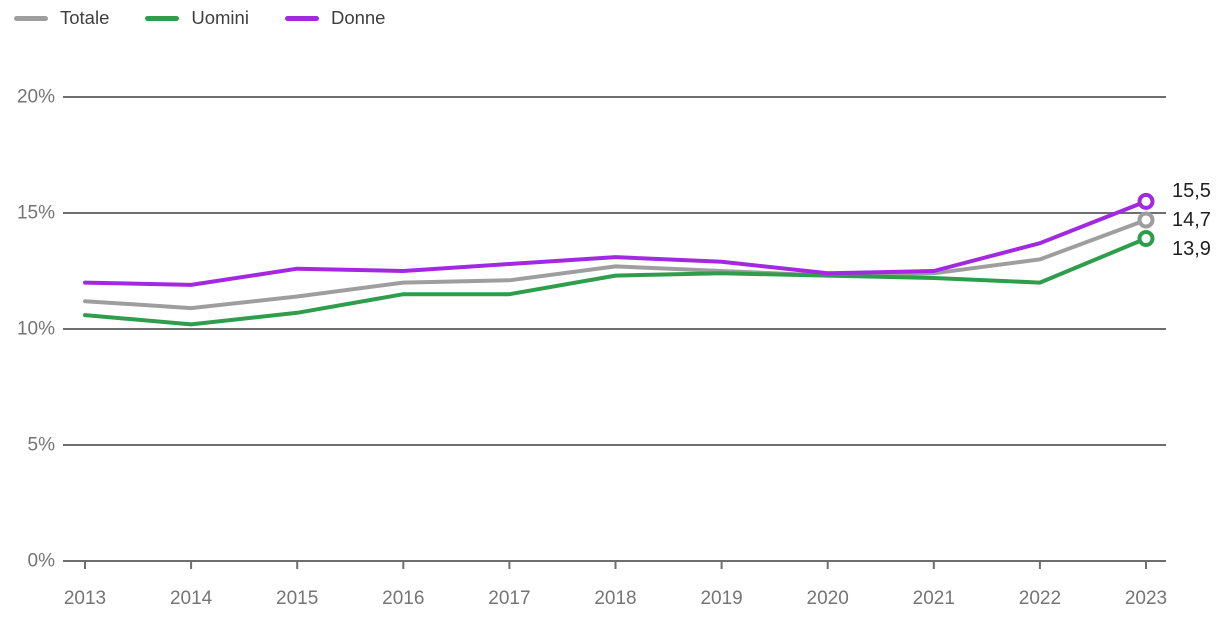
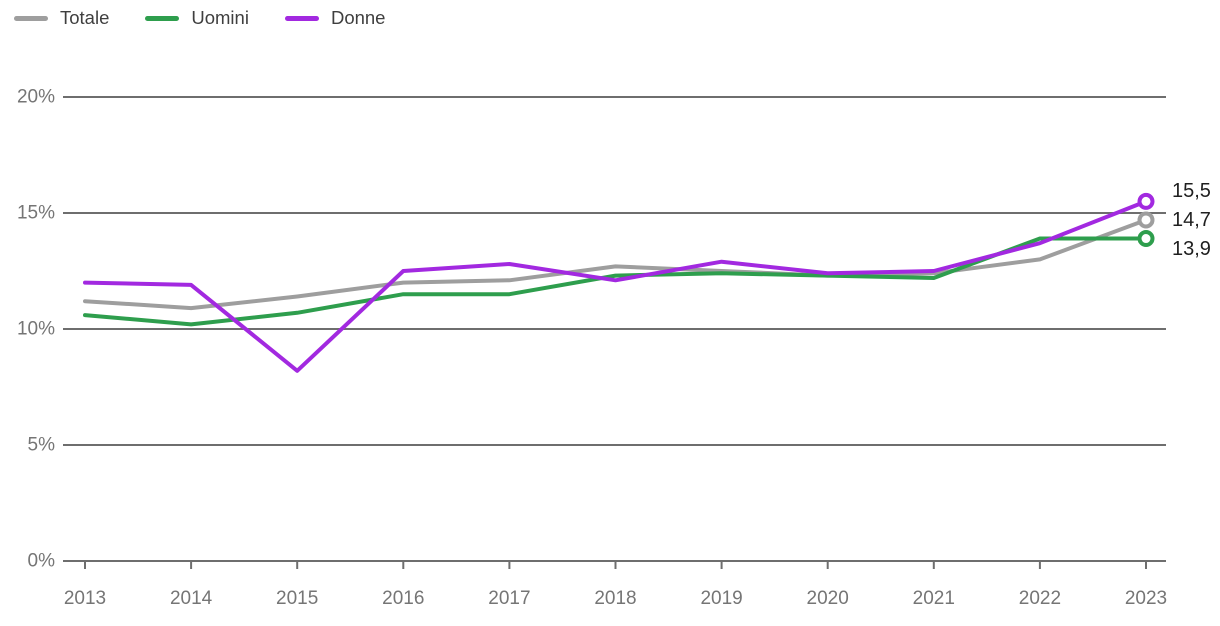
Donne/2015: 12.6% -> 8.2%
Donne/2018: 13.1% -> 12.1%
Uomini/2022: 12.0% -> 13.9%
